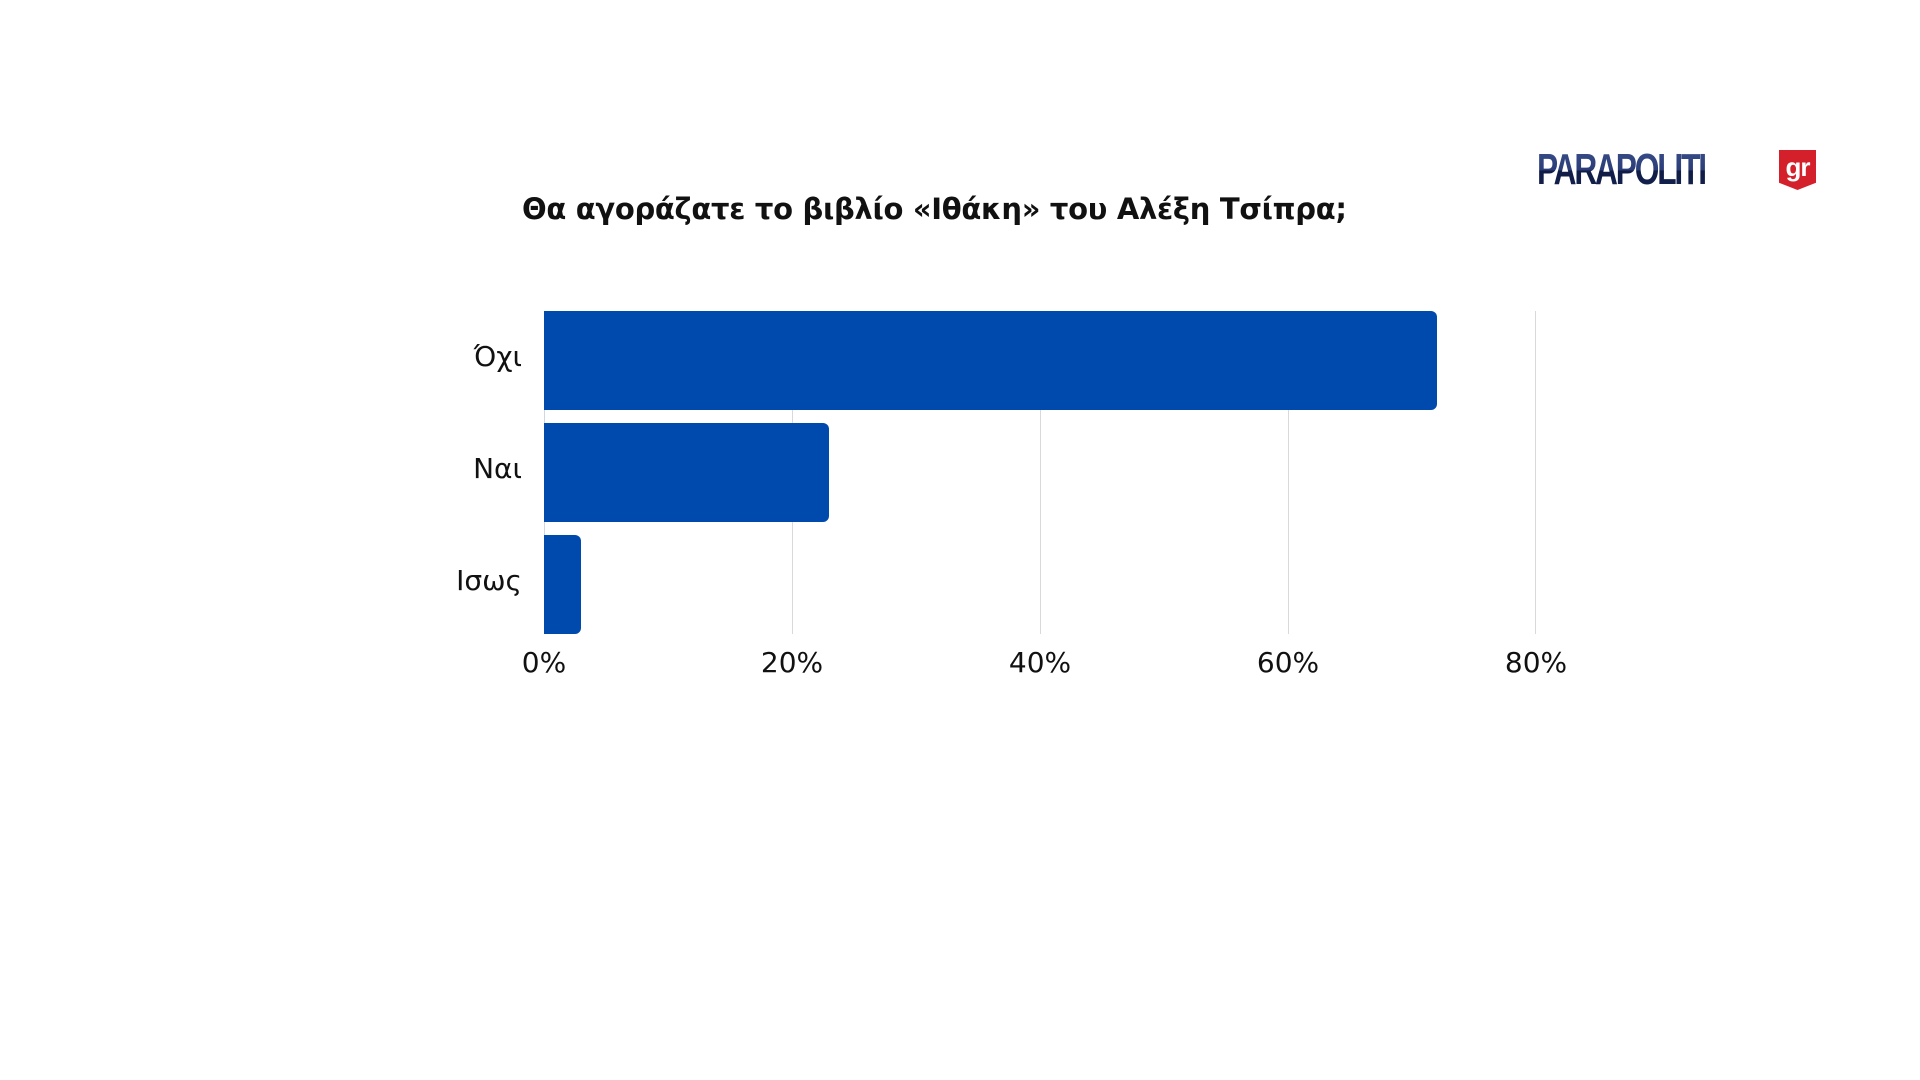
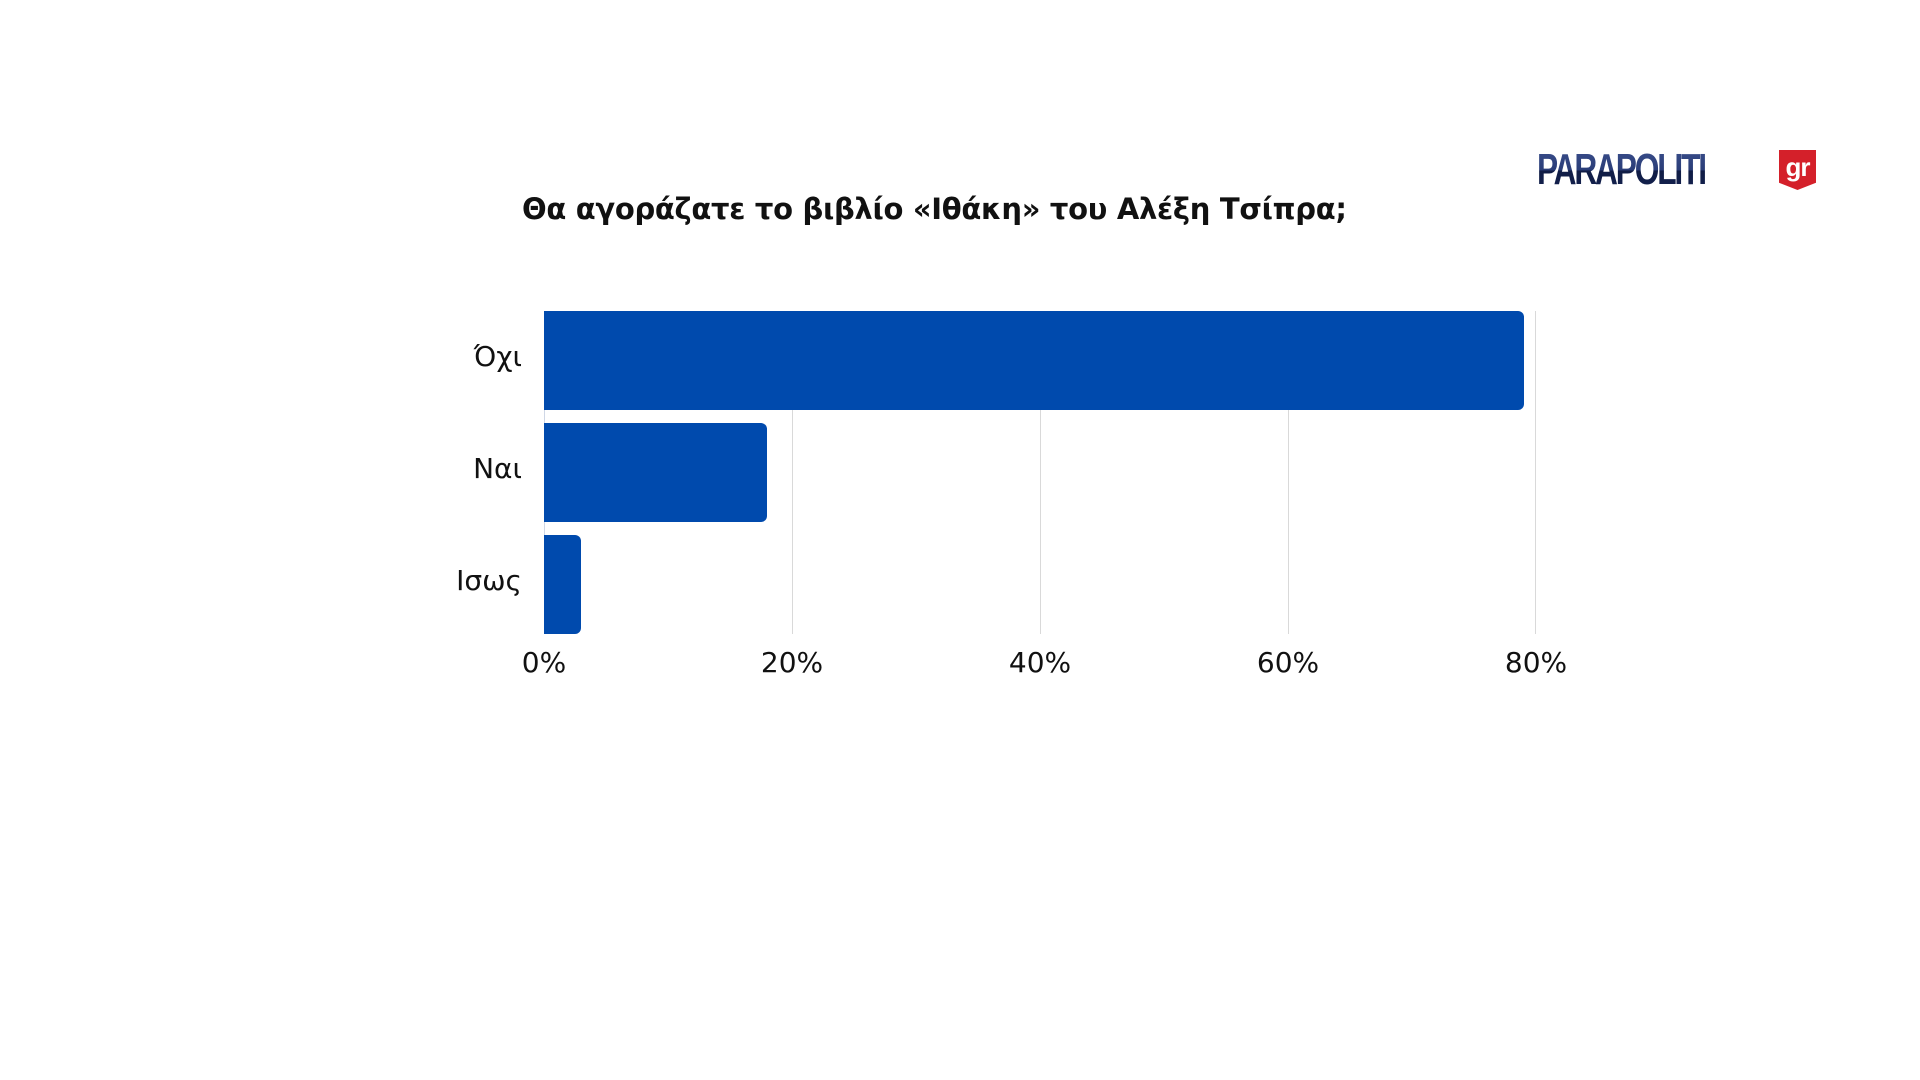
Όχι: 72% -> 79%
Ναι: 23% -> 18%
